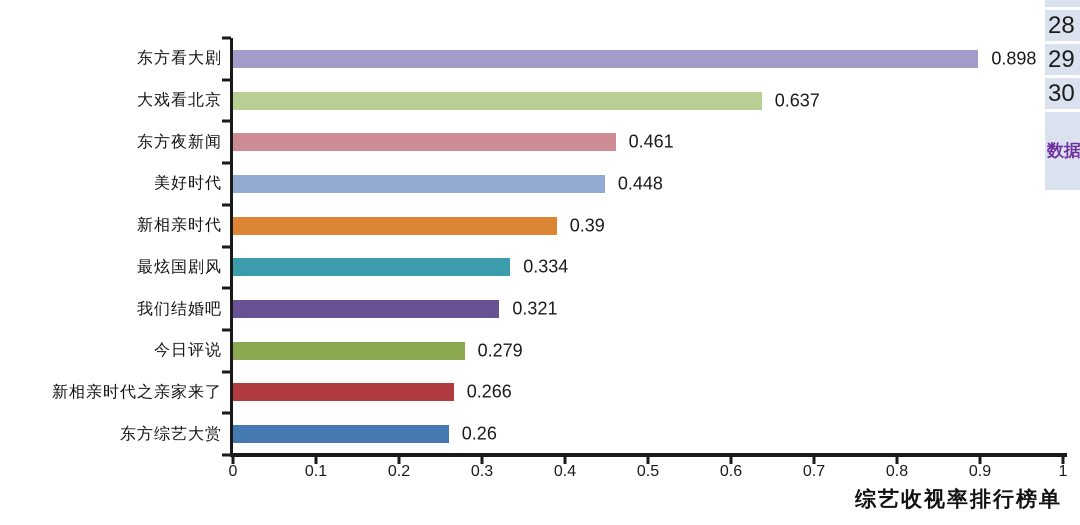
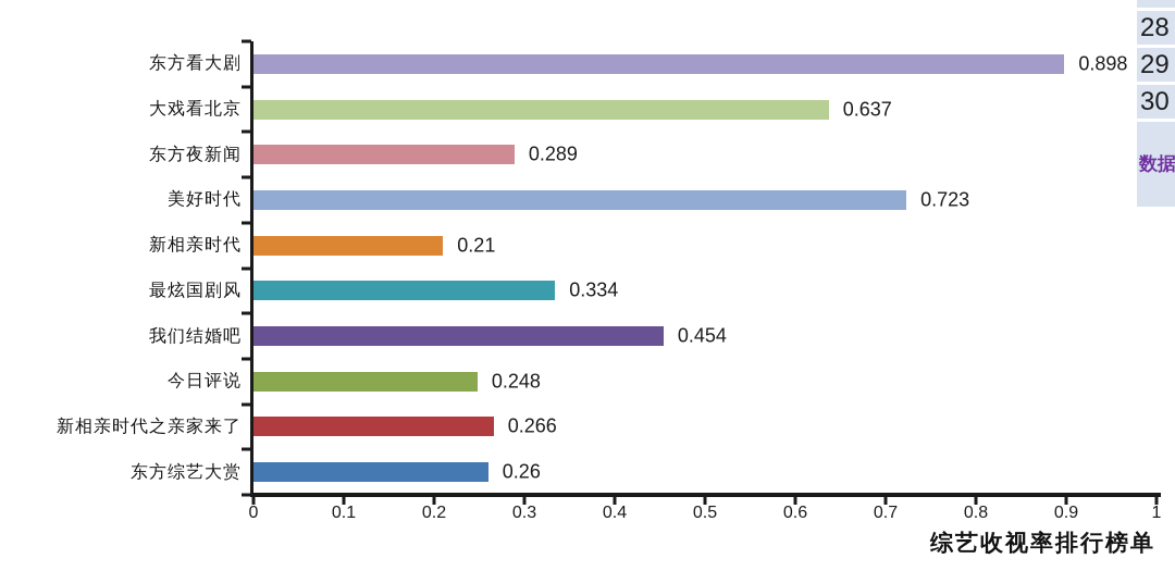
东方夜新闻: 0.461 -> 0.289
美好时代: 0.448 -> 0.723
新相亲时代: 0.39 -> 0.21
我们结婚吧: 0.321 -> 0.454
今日评说: 0.279 -> 0.248
